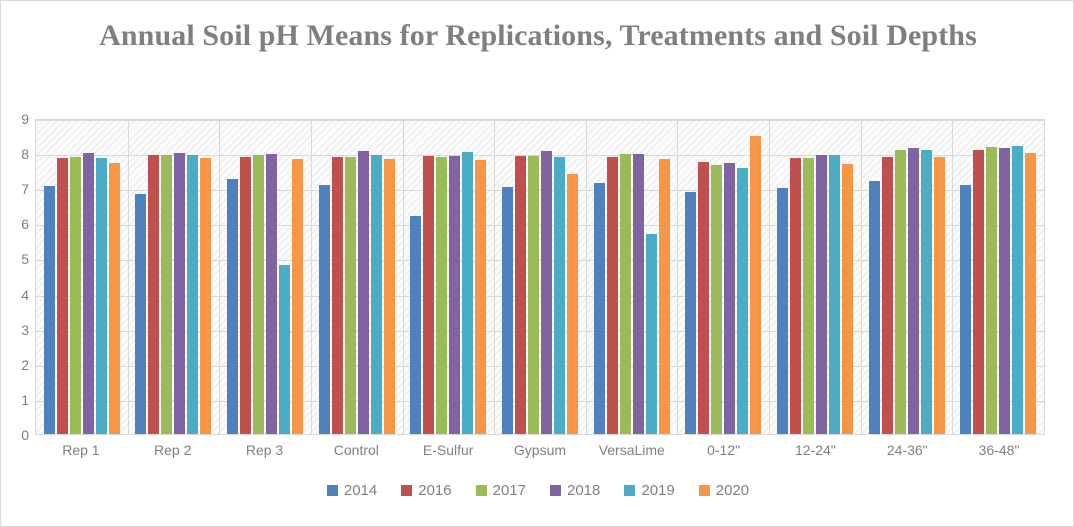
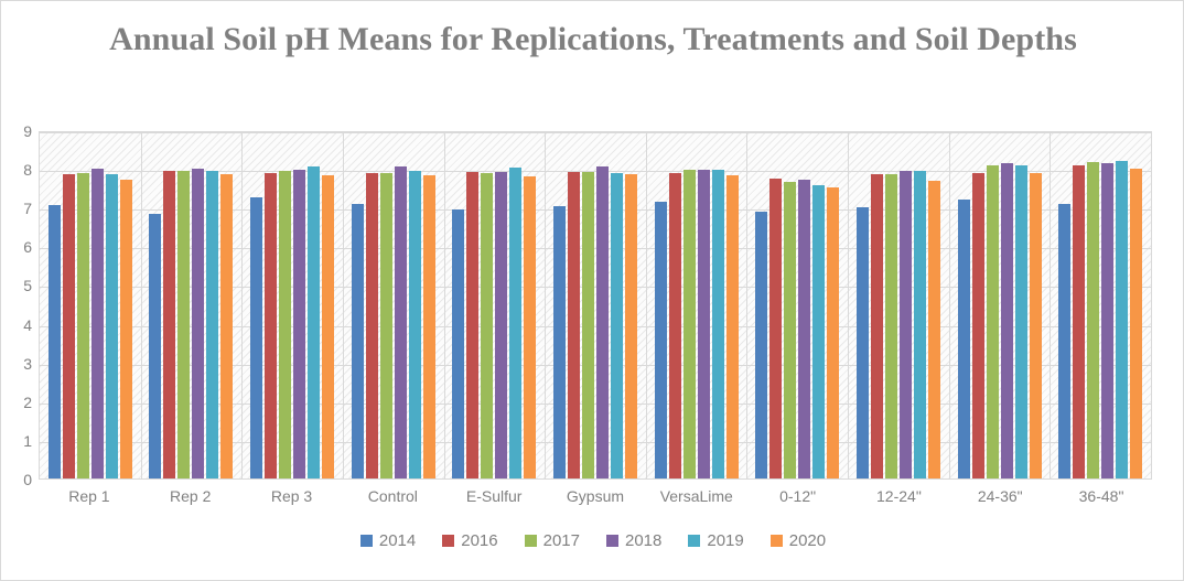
2019/Rep 3: 4.8 -> 8.1
2014/E-Sulfur: 6.2 -> 7.0
2020/Gypsum: 7.4 -> 7.8
2019/VersaLime: 5.7 -> 8.0
2020/0-12": 8.5 -> 7.5
